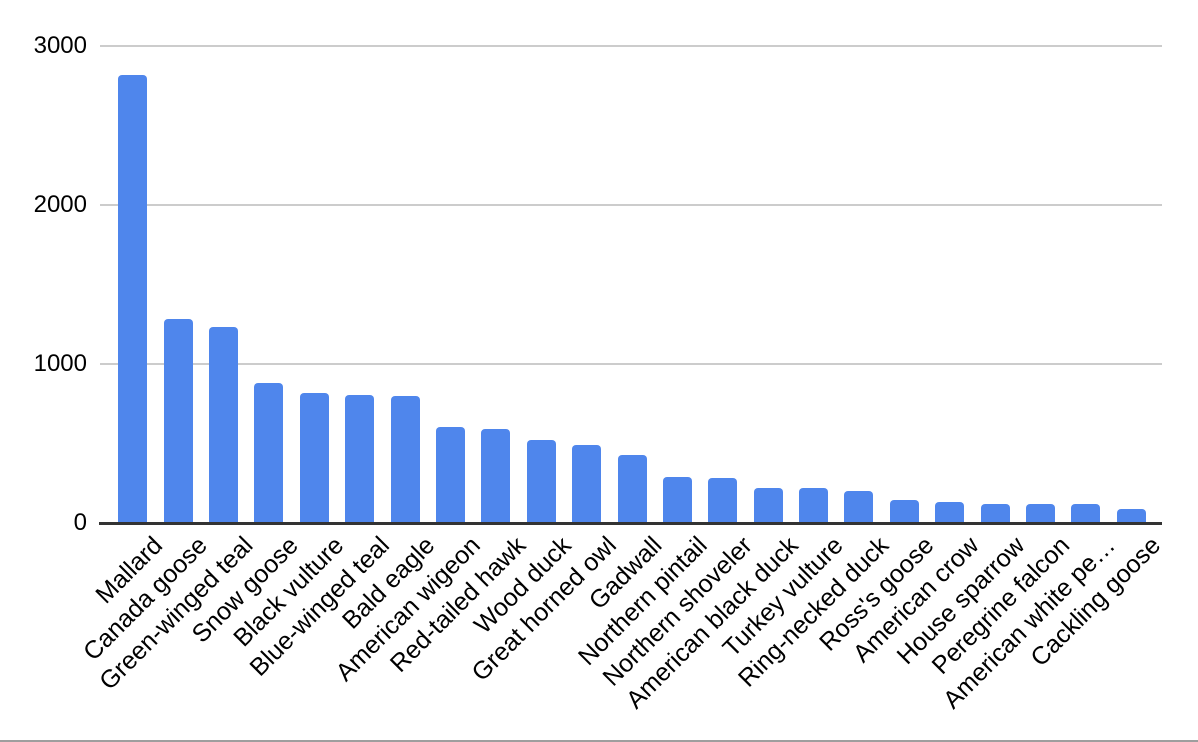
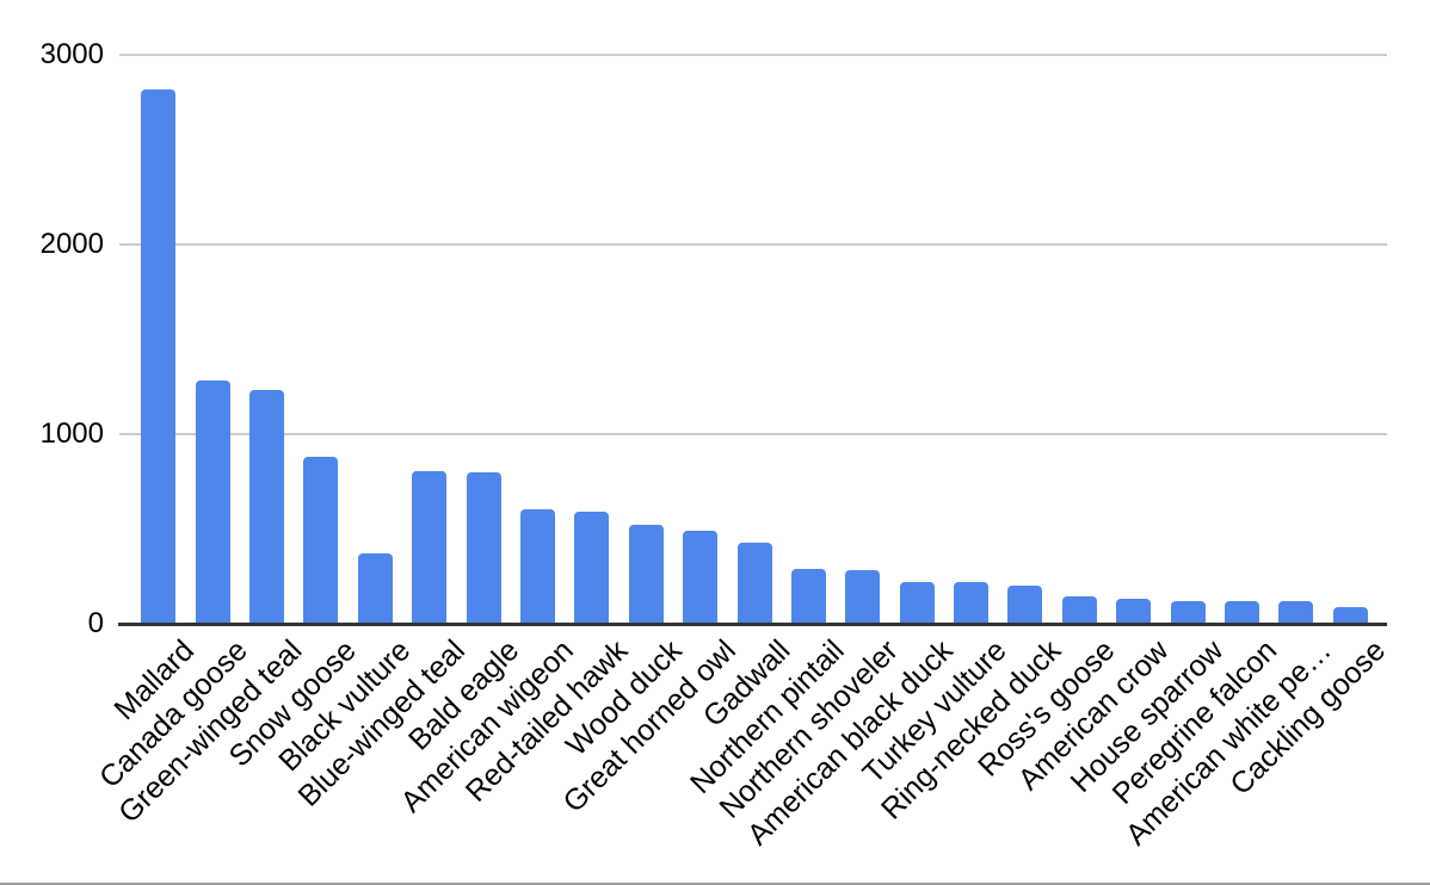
Black vulture: 820 -> 370
